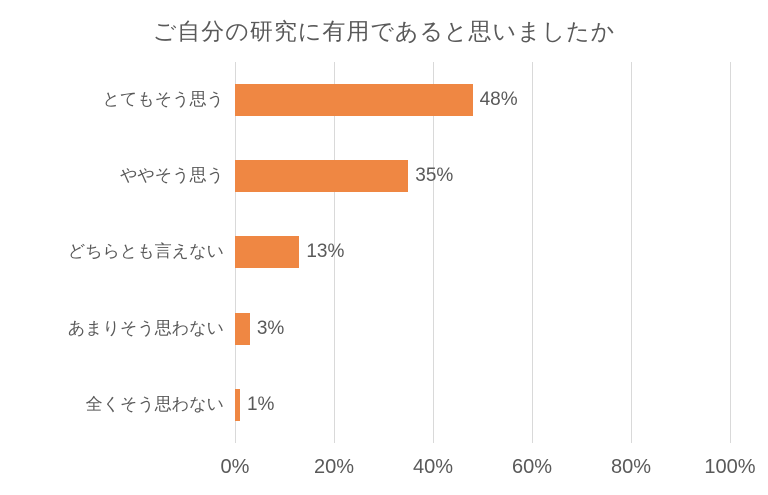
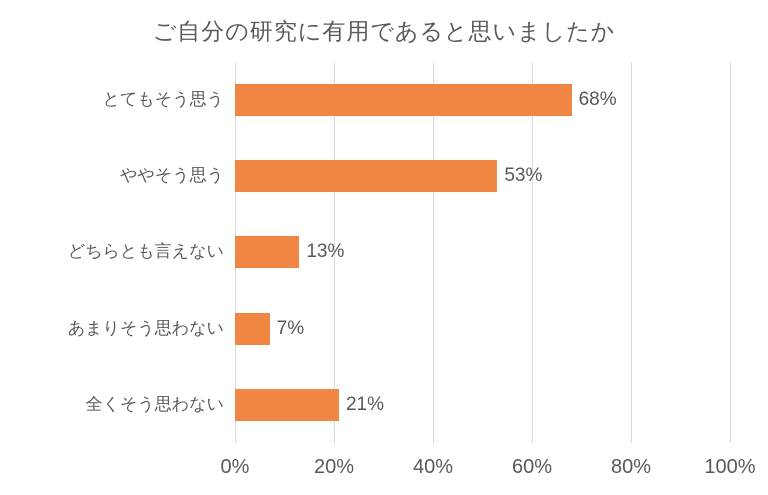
とてもそう思う: 48% -> 68%
ややそう思う: 35% -> 53%
あまりそう思わない: 3% -> 7%
全くそう思わない: 1% -> 21%
